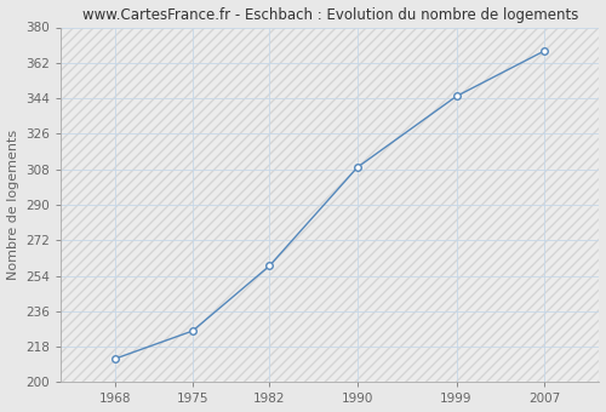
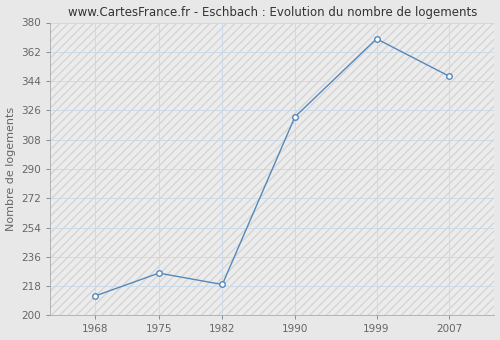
1982: 259 -> 219
1990: 309 -> 322
1999: 345 -> 370
2007: 368 -> 347
